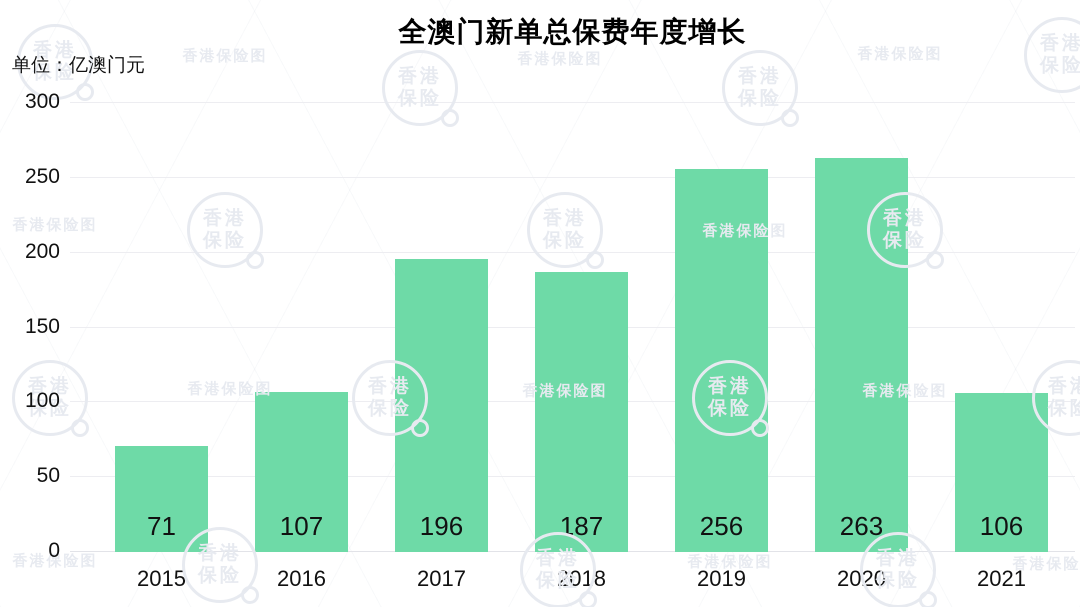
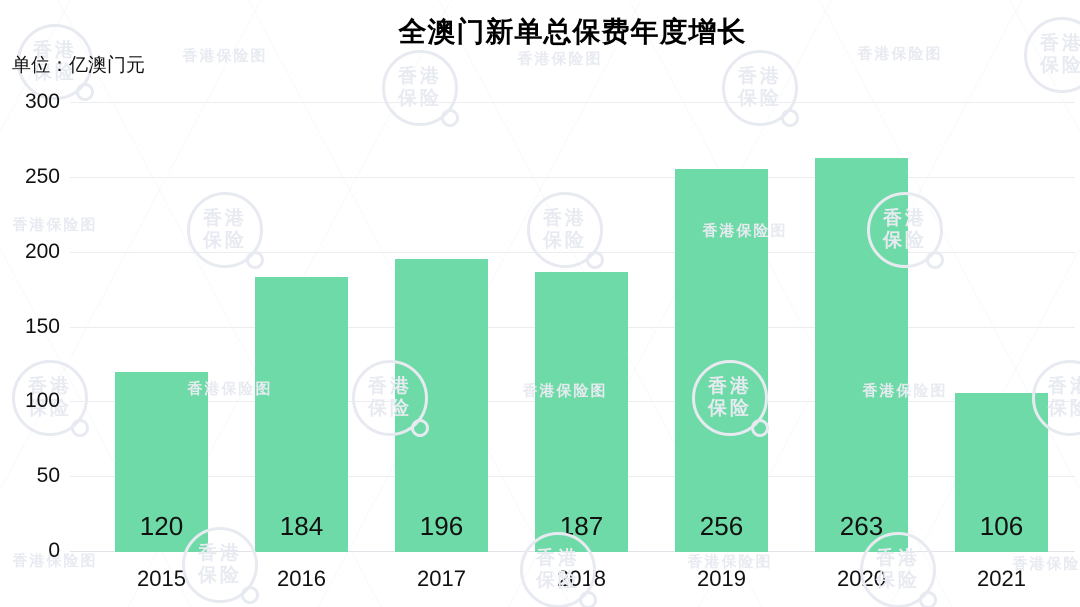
2015: 71 -> 120
2016: 107 -> 184
